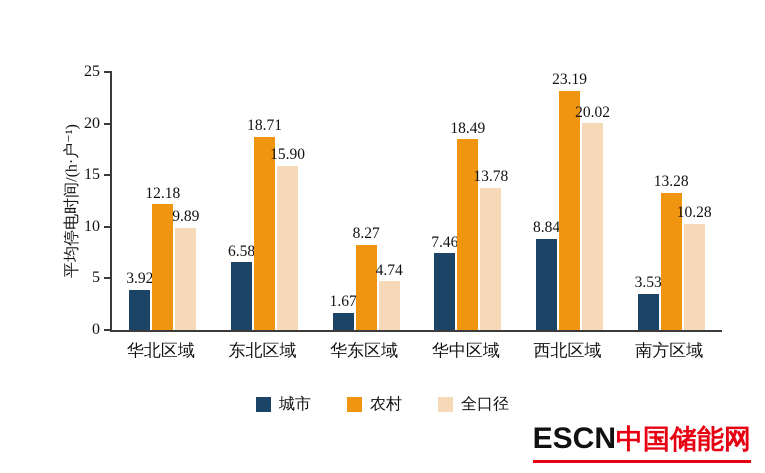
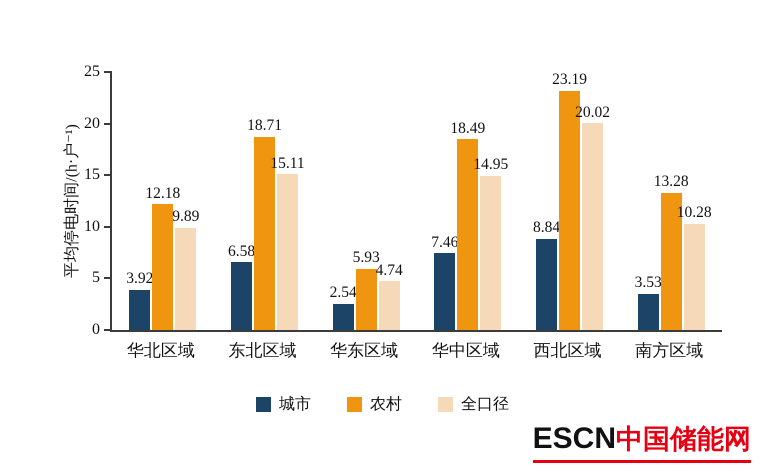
全口径/东北区域: 15.90 -> 15.11
城市/华东区域: 1.67 -> 2.54
农村/华东区域: 8.27 -> 5.93
全口径/华中区域: 13.78 -> 14.95
